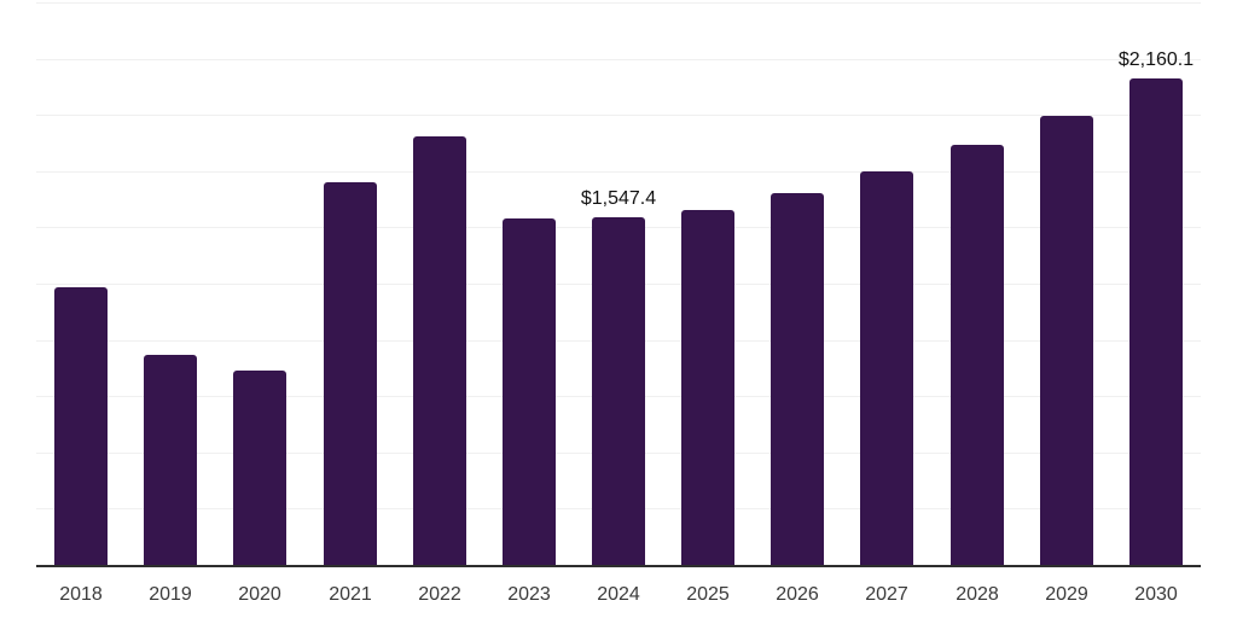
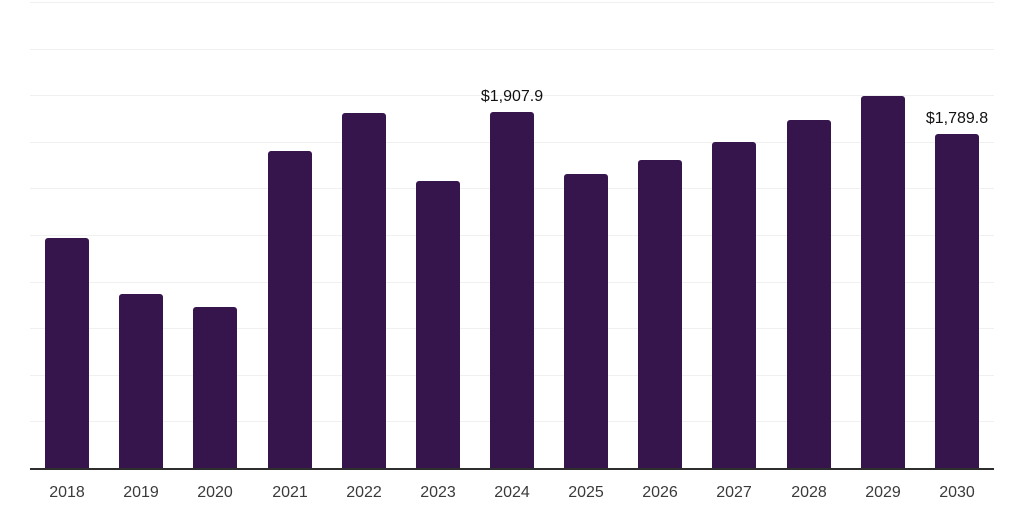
2024: $1,547.4 -> $1,907.9
2030: $2,160.1 -> $1,789.8
